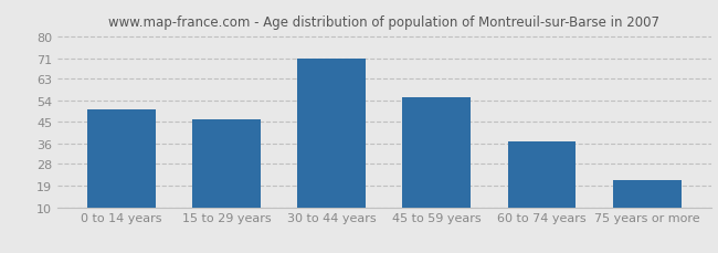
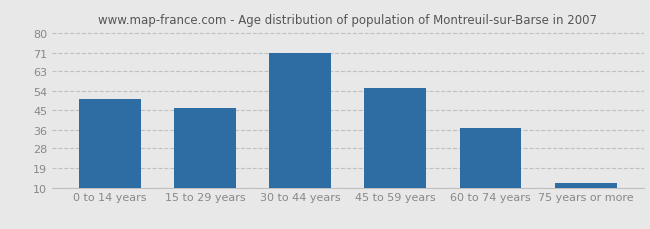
75 years or more: 21 -> 12
